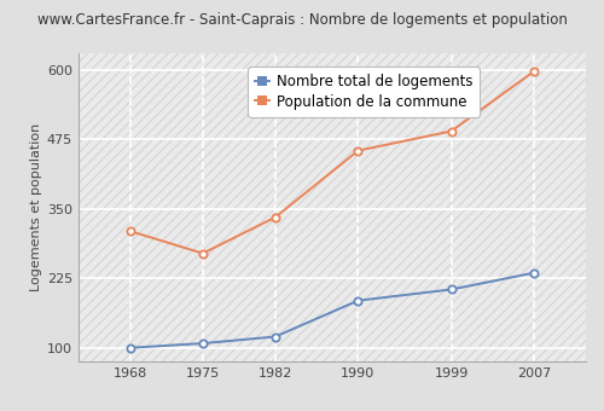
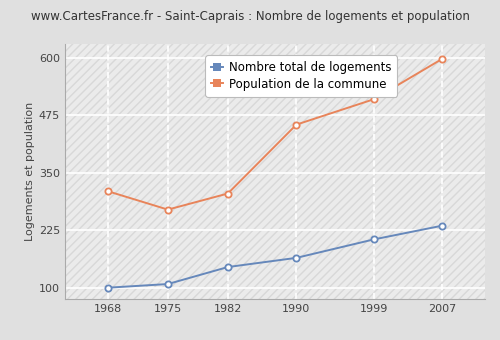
Nombre total de logements/1982: 120 -> 145
Population de la commune/1982: 335 -> 305
Nombre total de logements/1990: 185 -> 165
Population de la commune/1999: 490 -> 510
